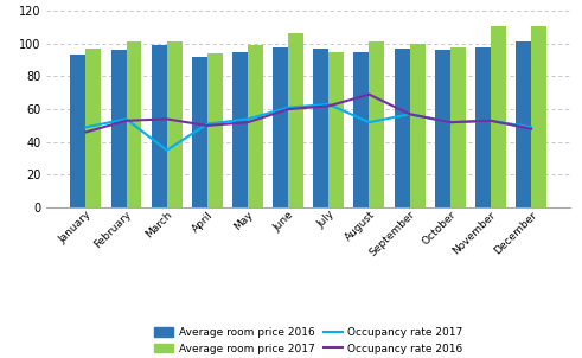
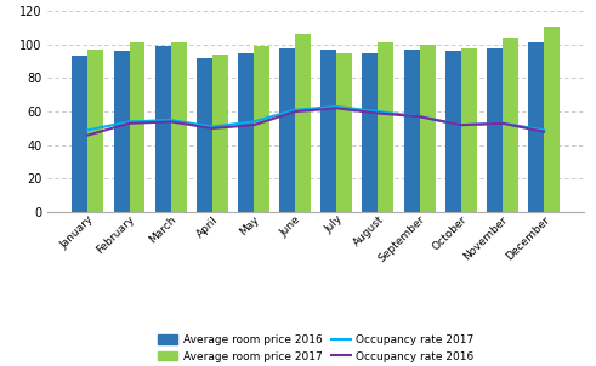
Occupancy rate 2017/March: 35 -> 55
Occupancy rate 2016/August: 69 -> 59
Occupancy rate 2017/August: 52 -> 60
Average room price 2017/November: 111 -> 104
